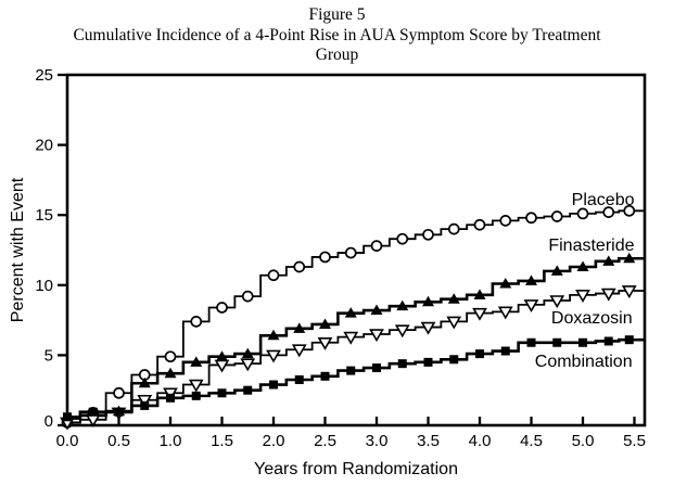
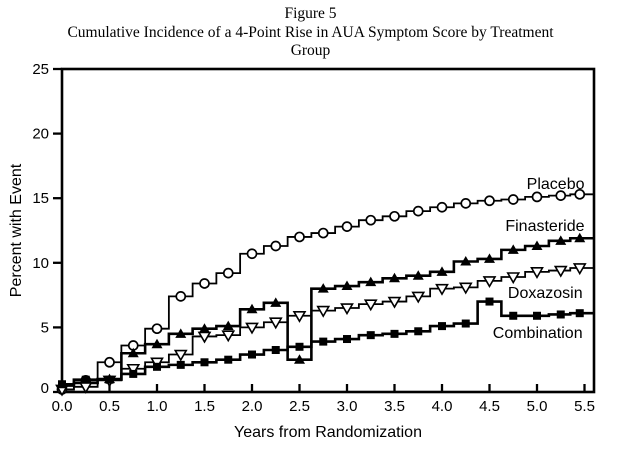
Finasteride/2.5: 7.2 -> 2.5
Combination/4.5: 5.9 -> 7.0
